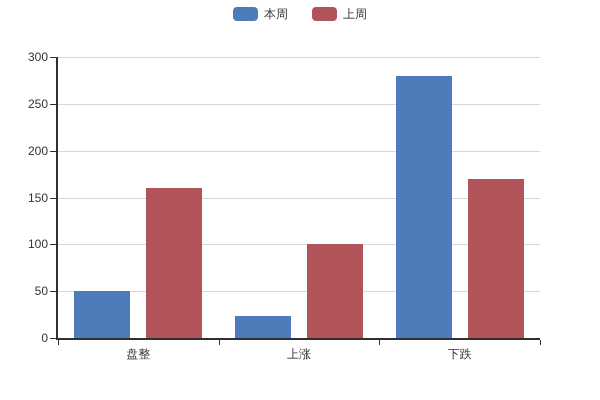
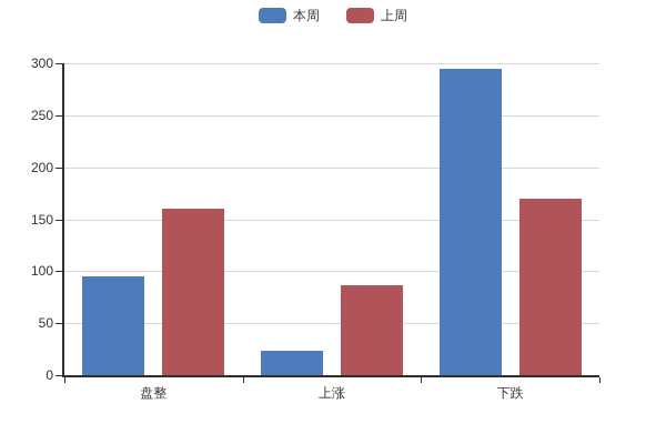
本周/盘整: 50 -> 100
上周/上涨: 100 -> 90
本周/下跌: 280 -> 300
